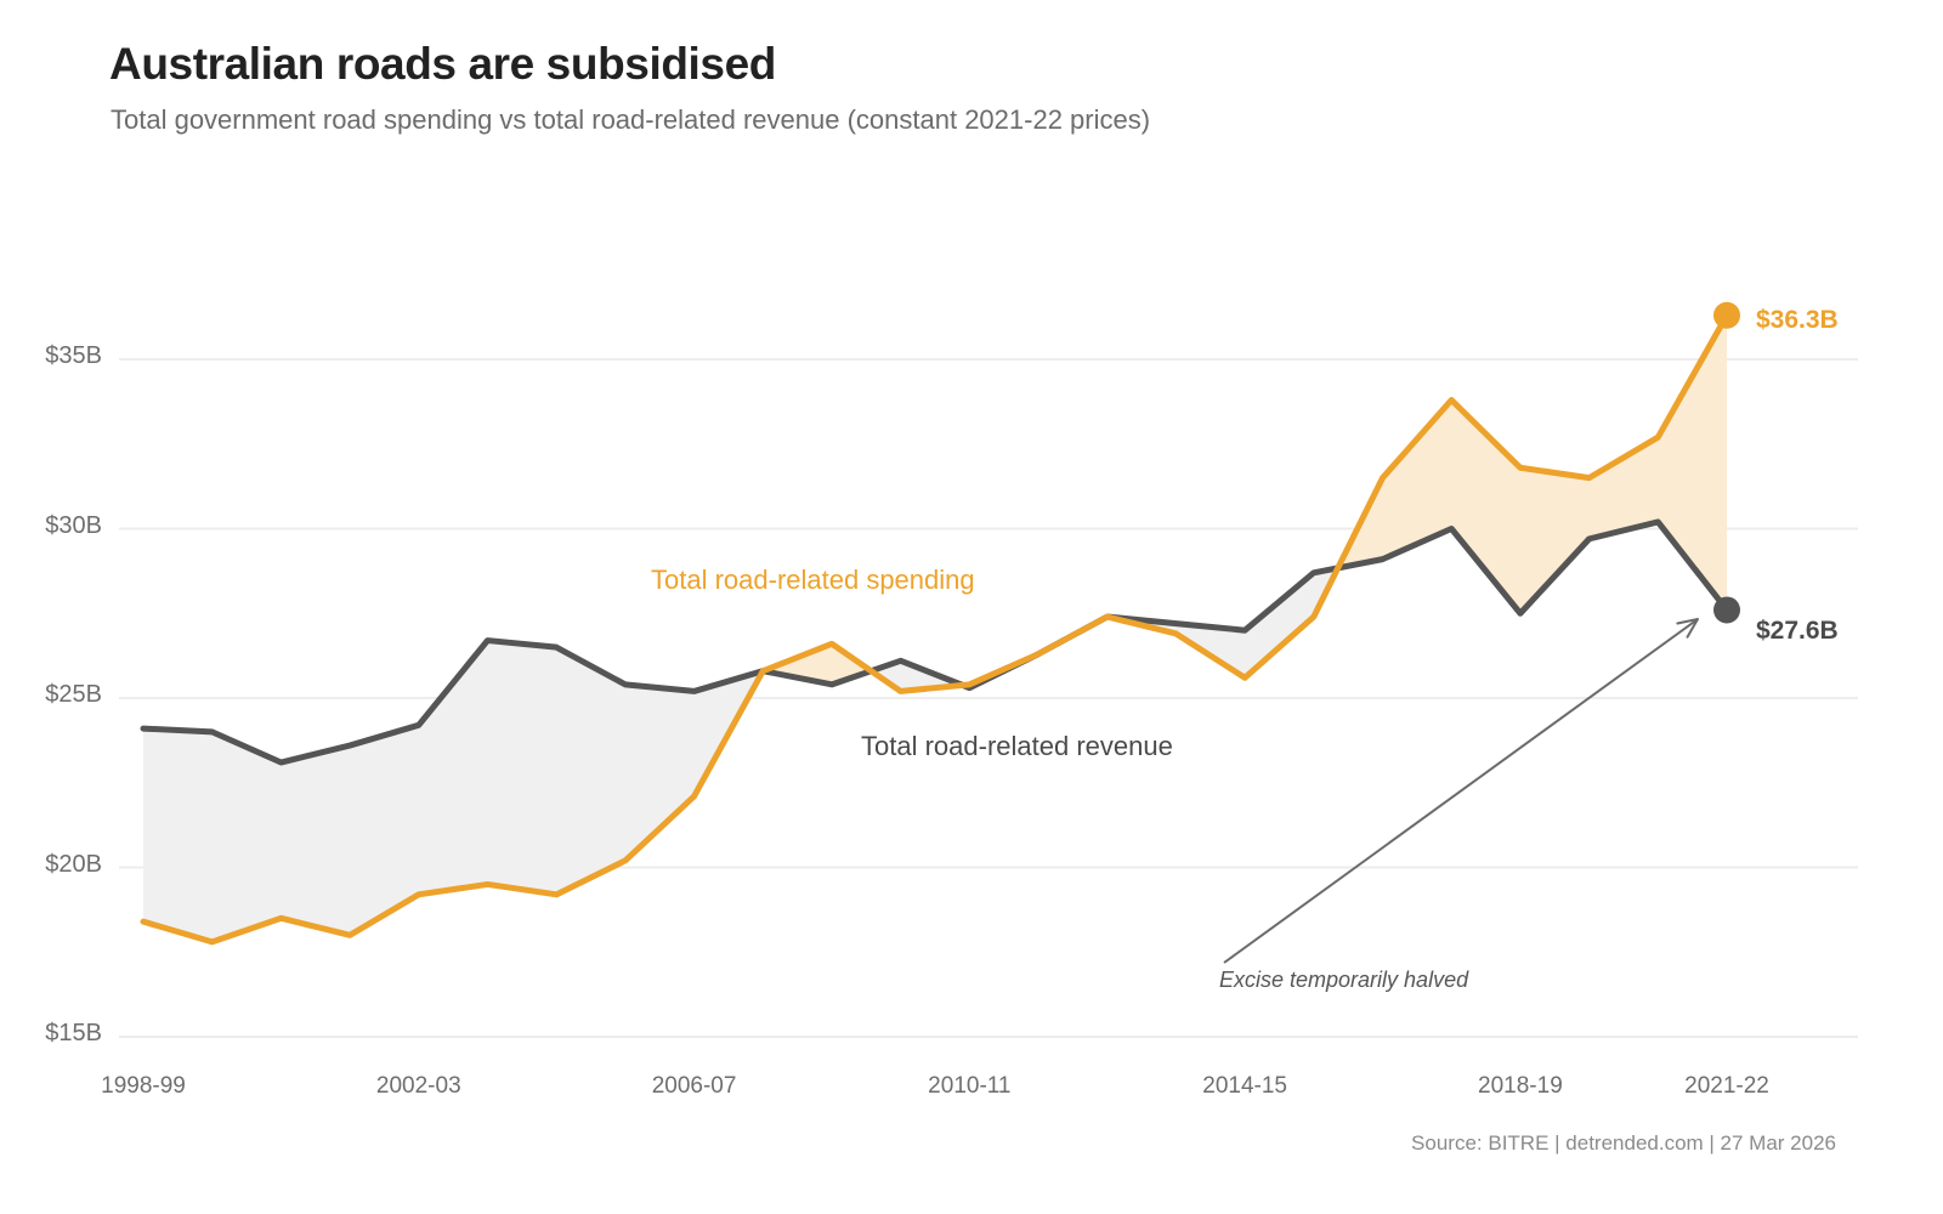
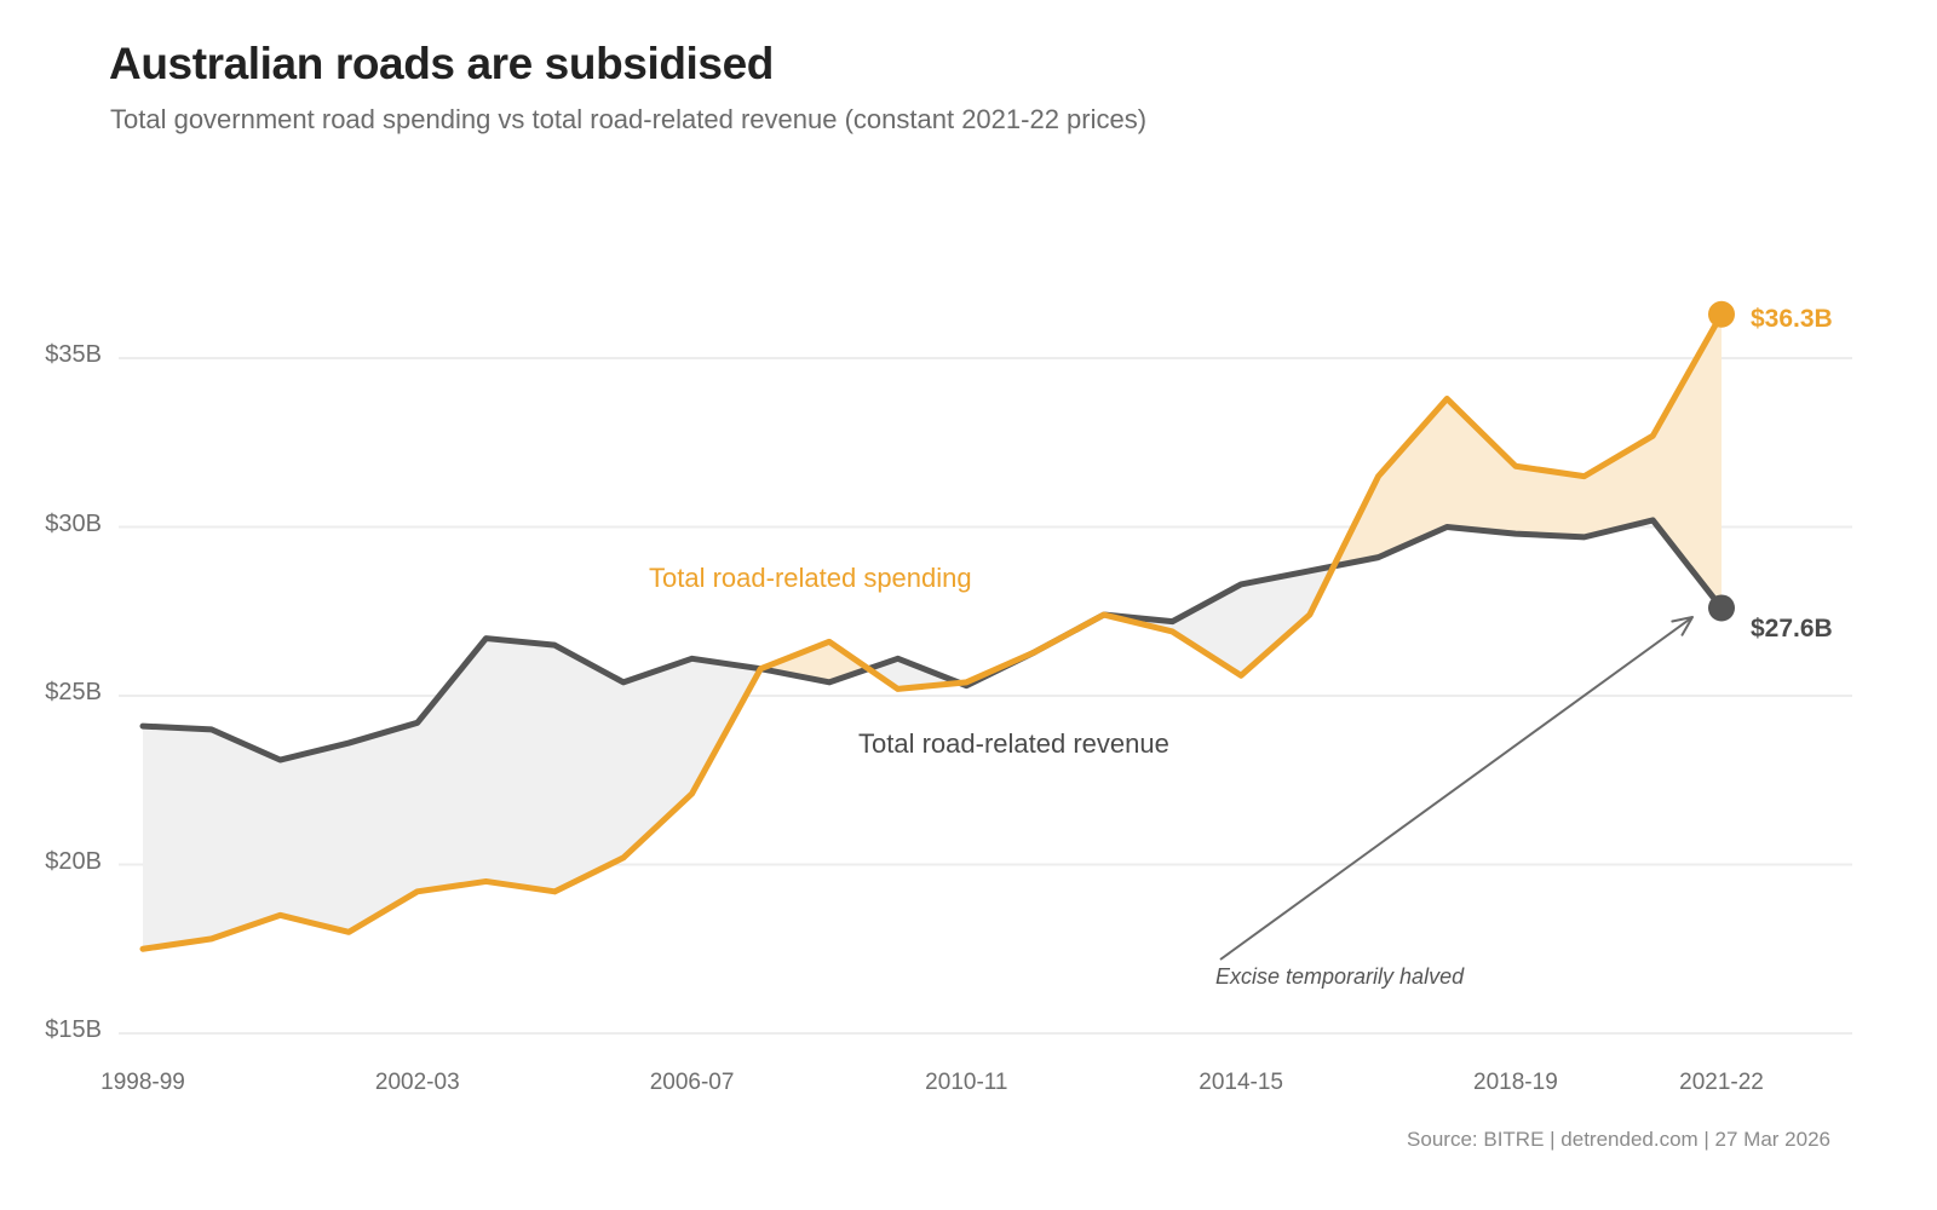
Total road-related spending/1998-99: $18.4B -> $17.5B
Total road-related revenue/2006-07: $25.2B -> $26.1B
Total road-related revenue/2014-15: $27.0B -> $28.3B
Total road-related revenue/2018-19: $27.5B -> $29.8B
